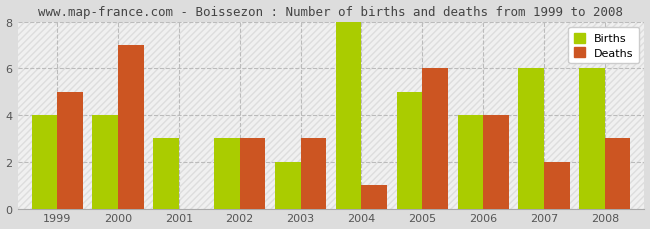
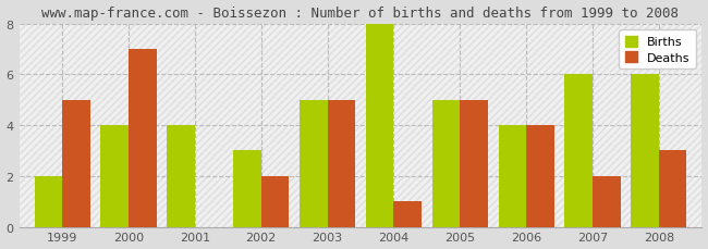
Births/1999: 4 -> 2
Births/2001: 3 -> 4
Deaths/2002: 3 -> 2
Births/2003: 2 -> 5
Deaths/2003: 3 -> 5
Deaths/2005: 6 -> 5
